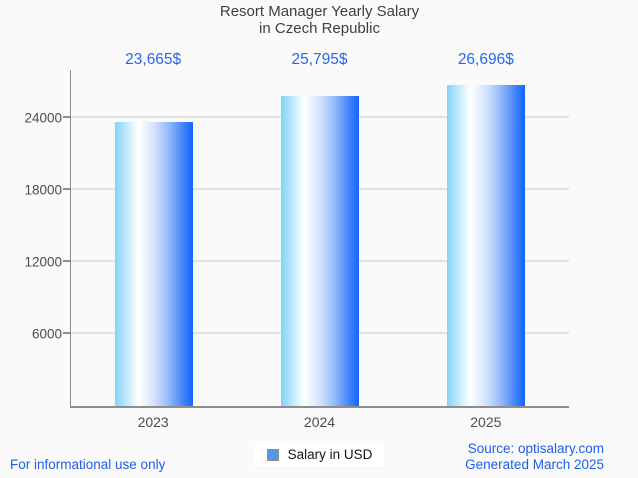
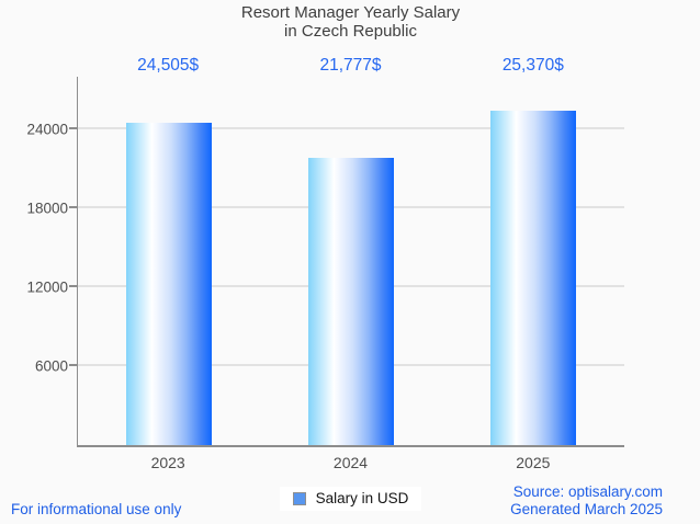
2023: 23,665 -> 24,505
2024: 25,795 -> 21,777
2025: 26,696 -> 25,370
